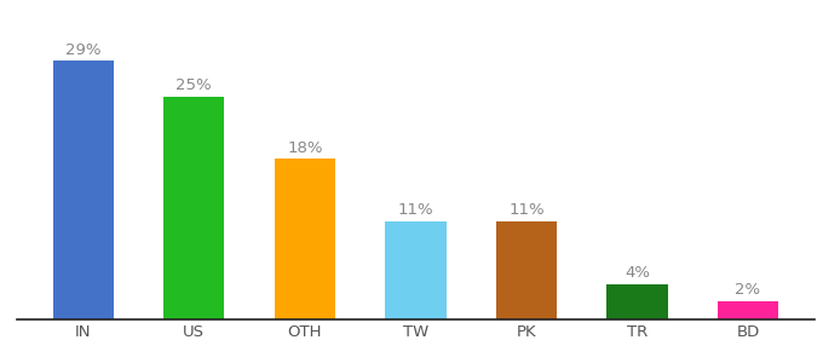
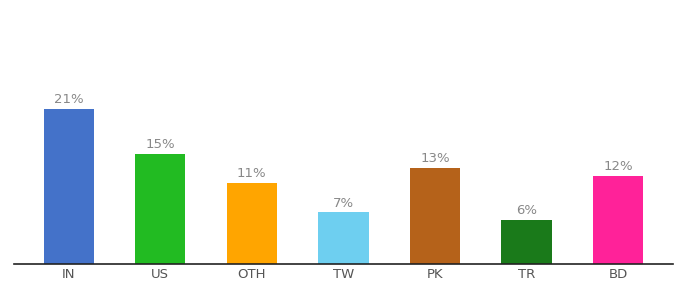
IN: 29% -> 21%
US: 25% -> 15%
OTH: 18% -> 11%
TW: 11% -> 7%
PK: 11% -> 13%
TR: 4% -> 6%
BD: 2% -> 12%
